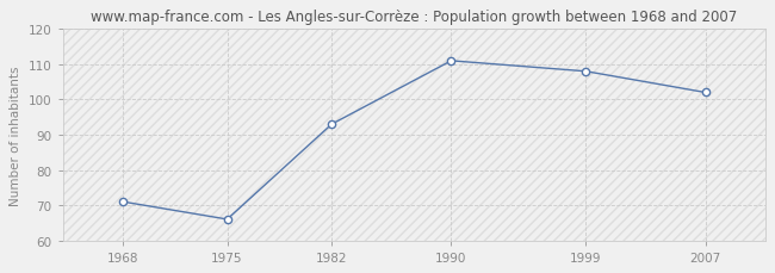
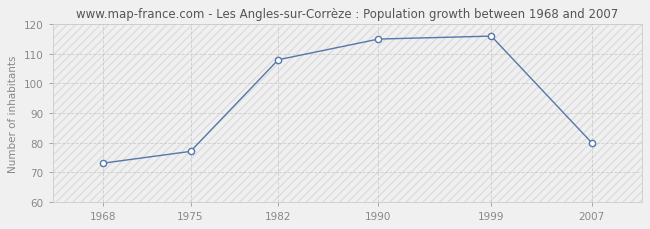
1968: 71 -> 73
1975: 66 -> 77
1982: 93 -> 108
1990: 111 -> 115
1999: 108 -> 116
2007: 102 -> 80
